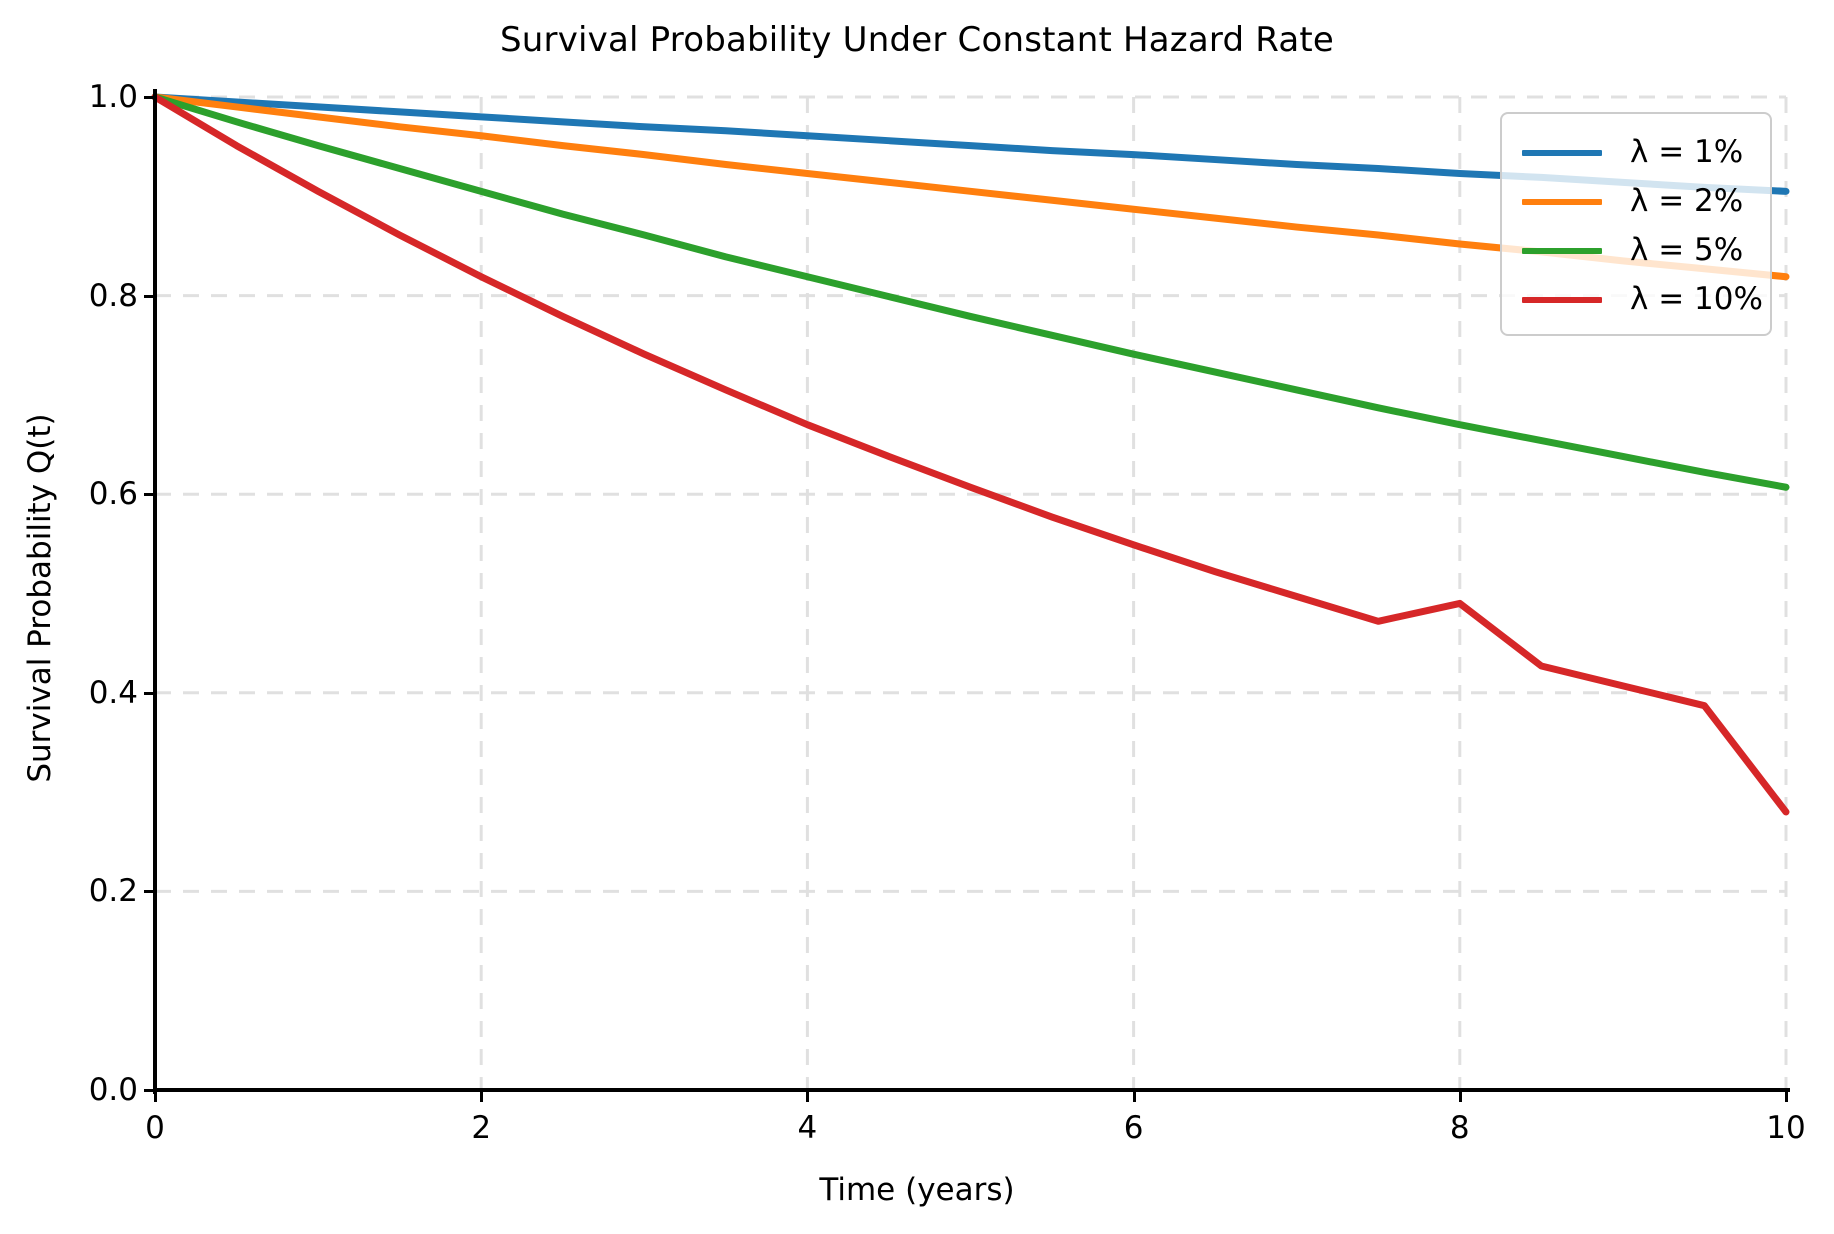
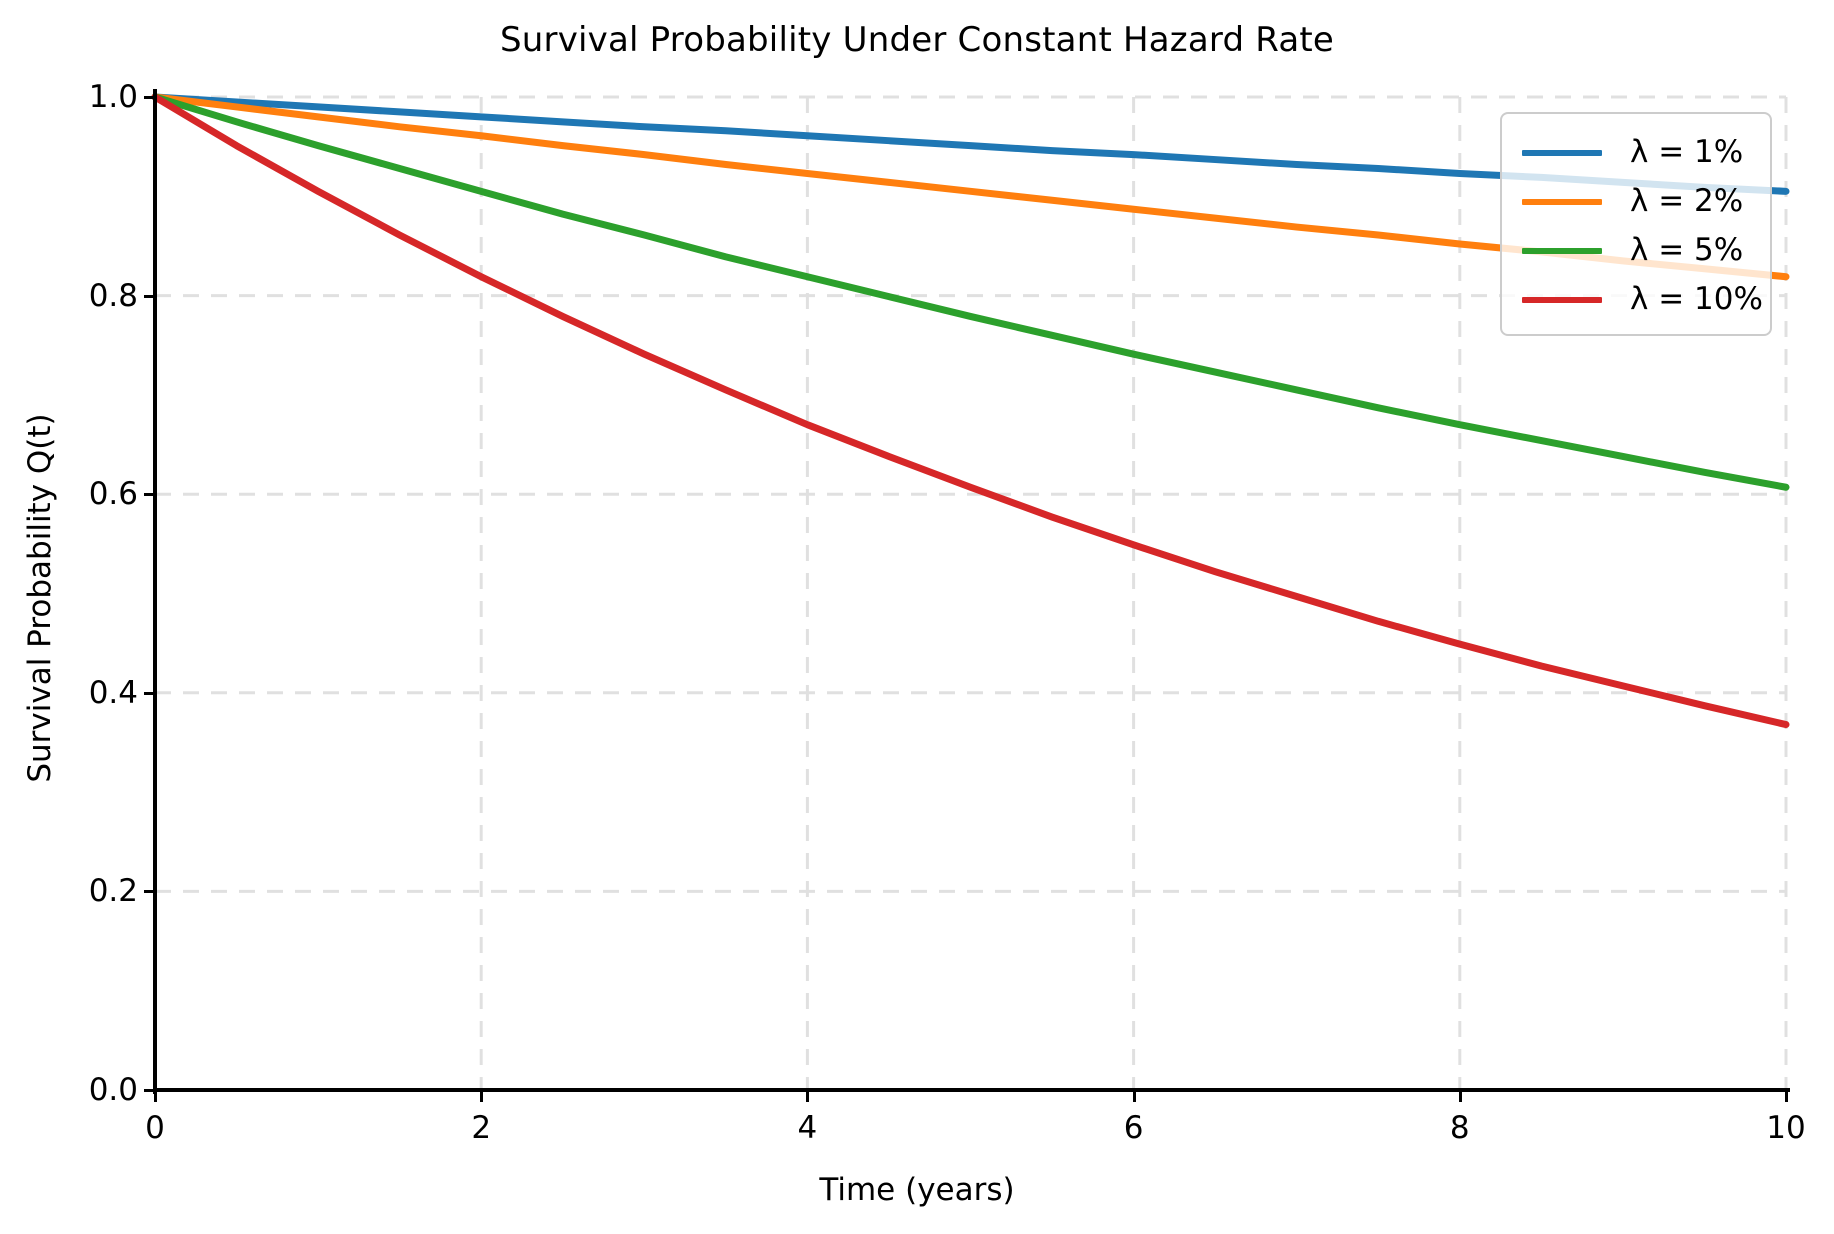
λ = 10%/8: 0.49 -> 0.45
λ = 10%/10: 0.28 -> 0.37
